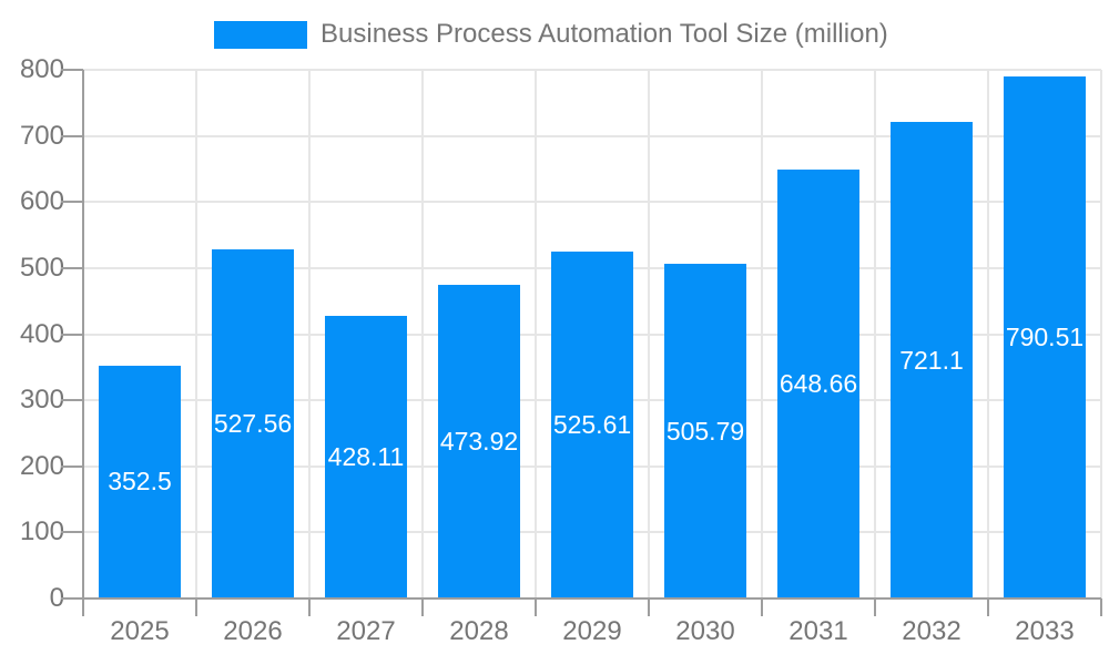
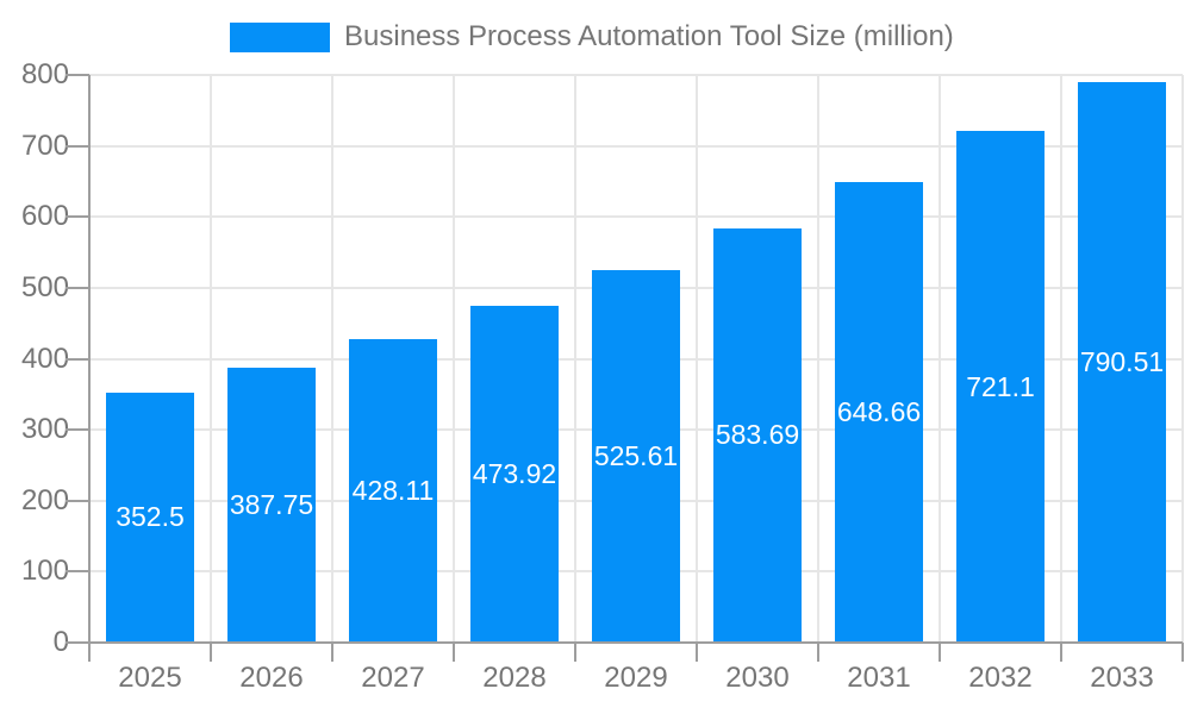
2026: 527.56 -> 387.75
2030: 505.79 -> 583.69
